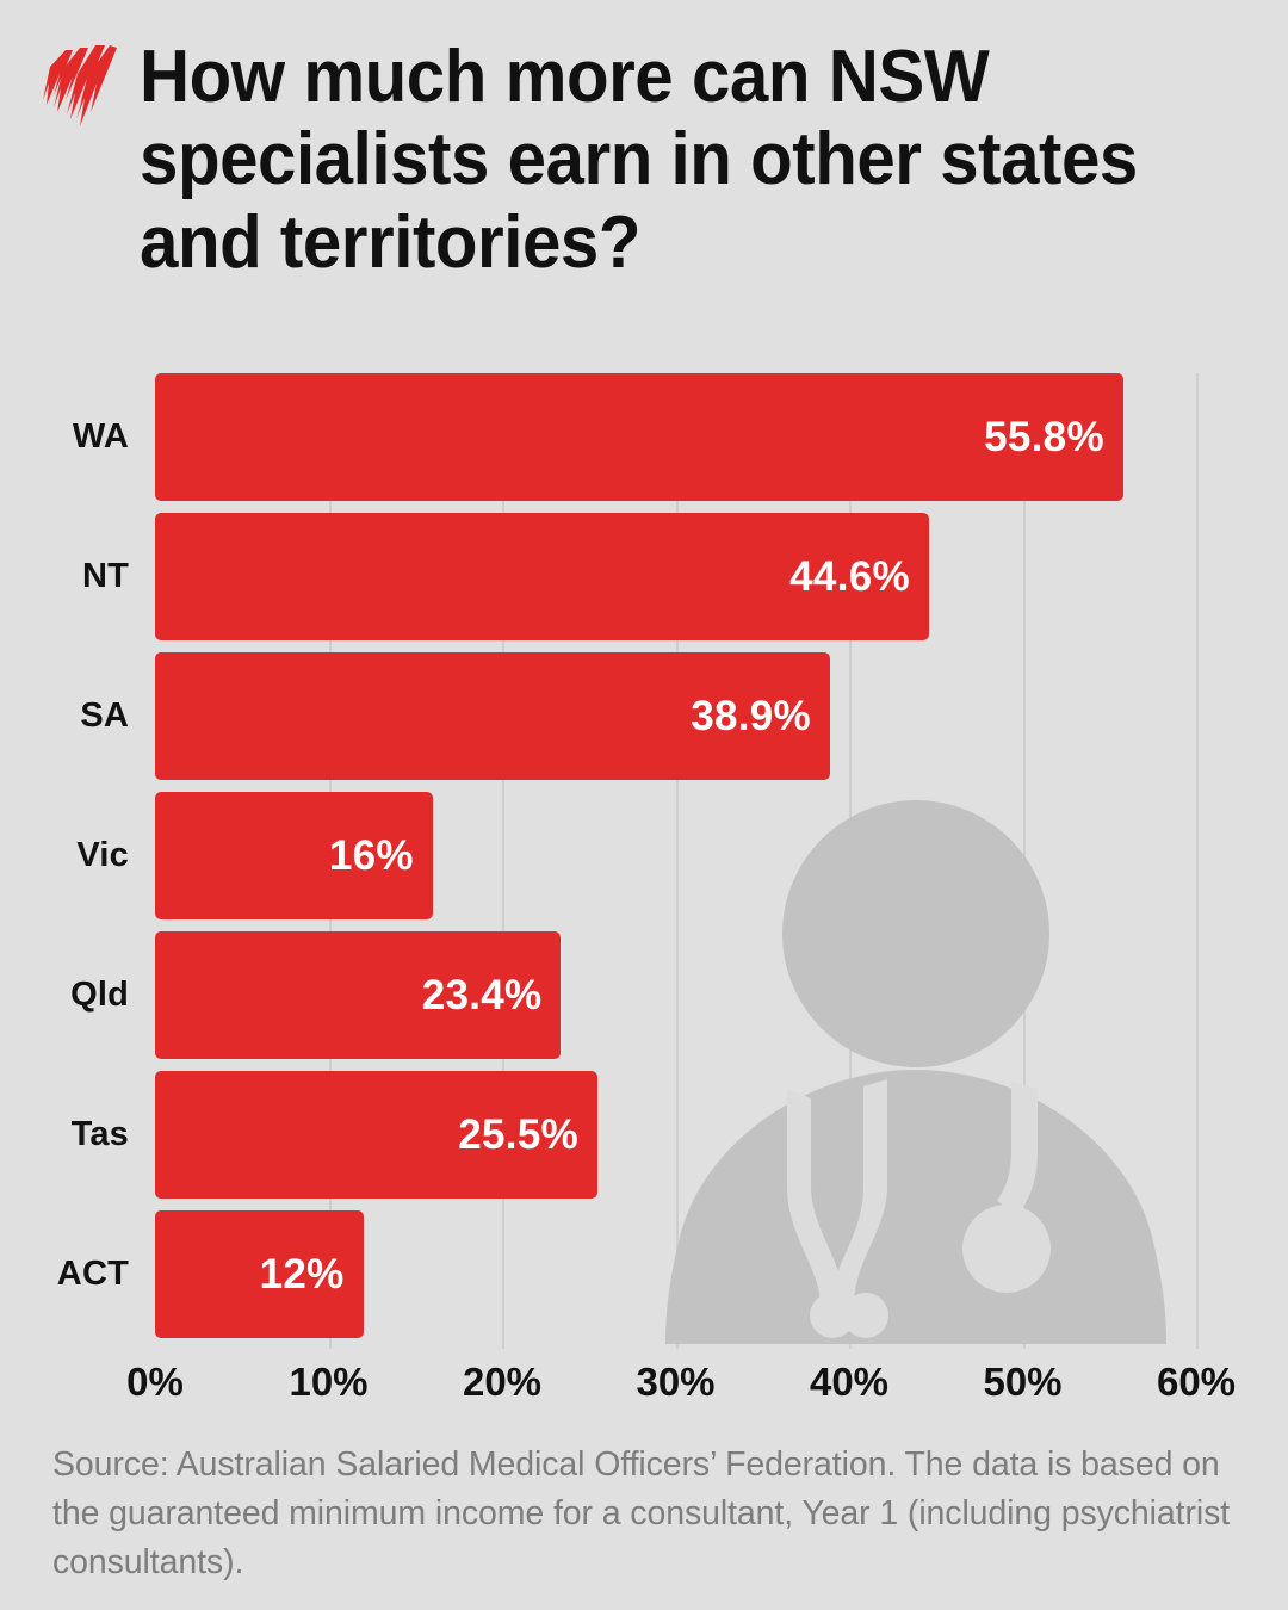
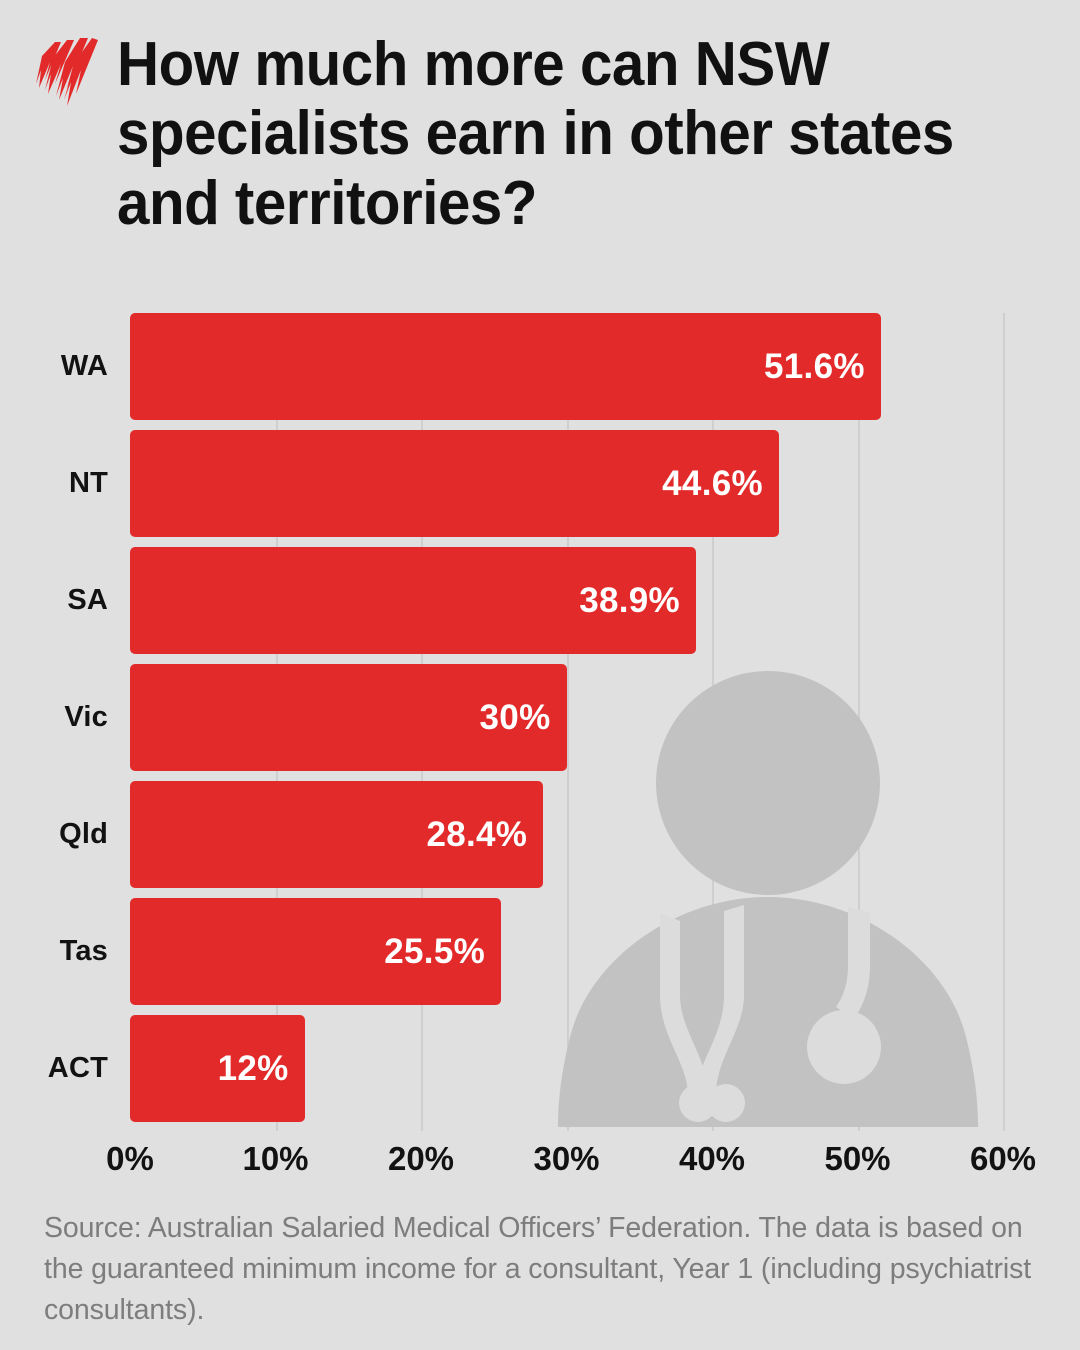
WA: 55.8% -> 51.6%
Vic: 16% -> 30%
Qld: 23.4% -> 28.4%
